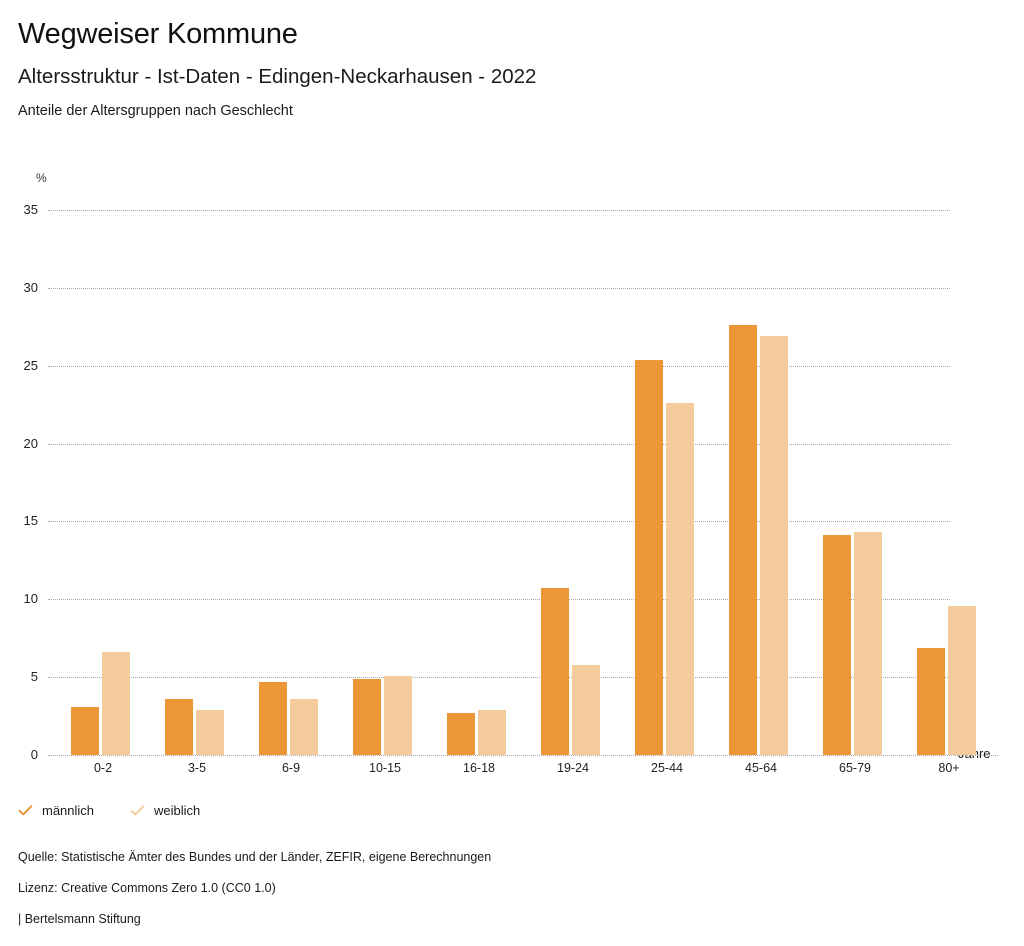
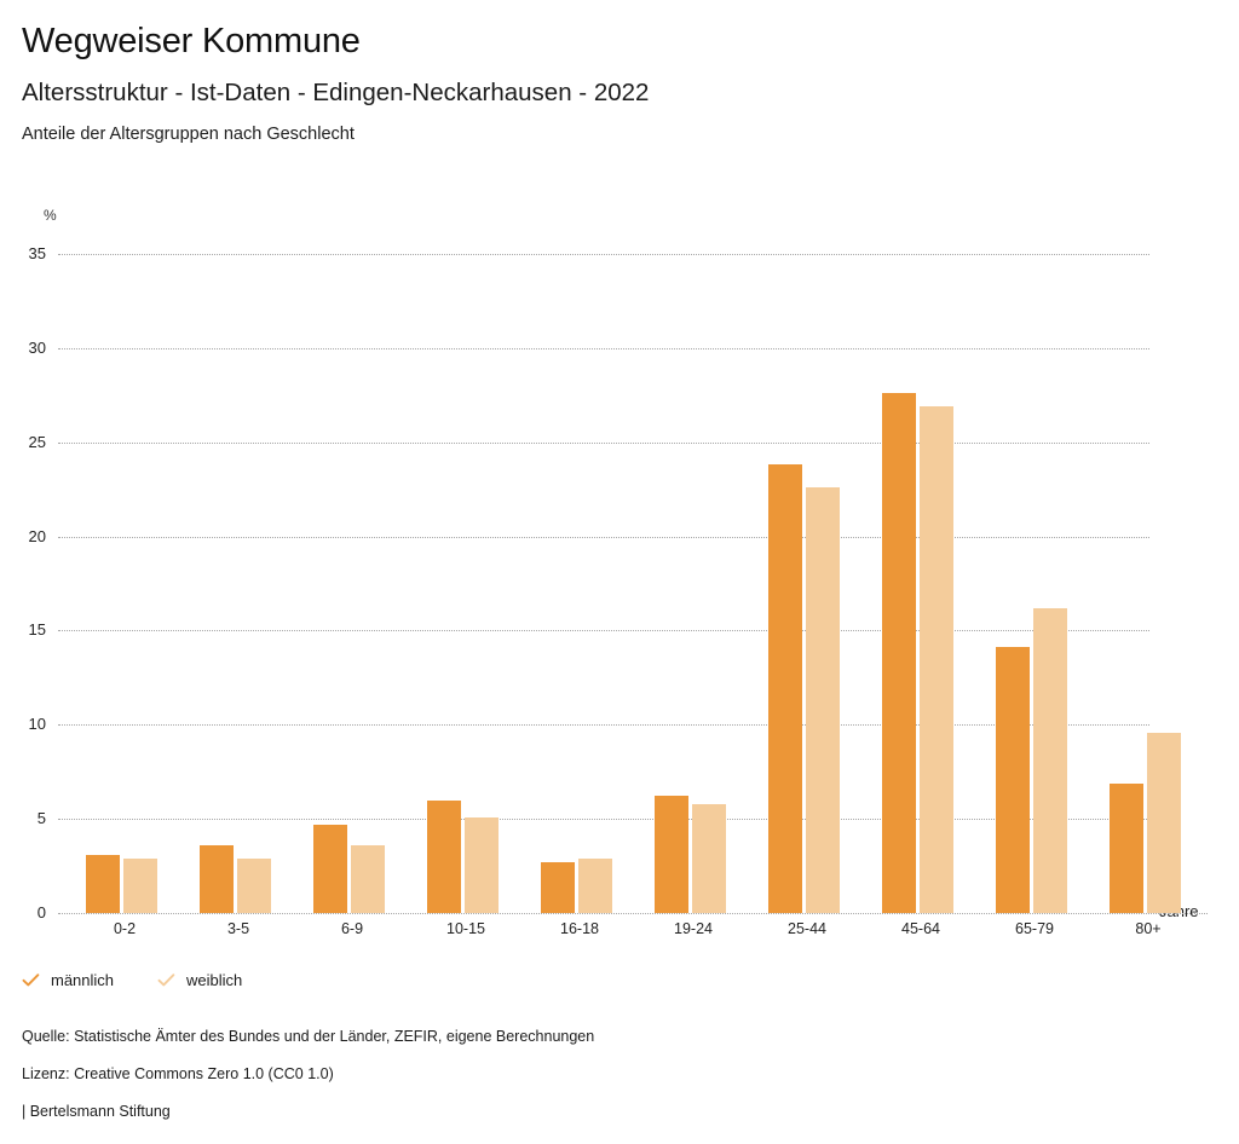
weiblich/0-2: 6.6 -> 2.9
männlich/10-15: 4.9 -> 6.0
männlich/19-24: 10.7 -> 6.2
männlich/25-44: 25.4 -> 23.8
weiblich/65-79: 14.3 -> 16.2
